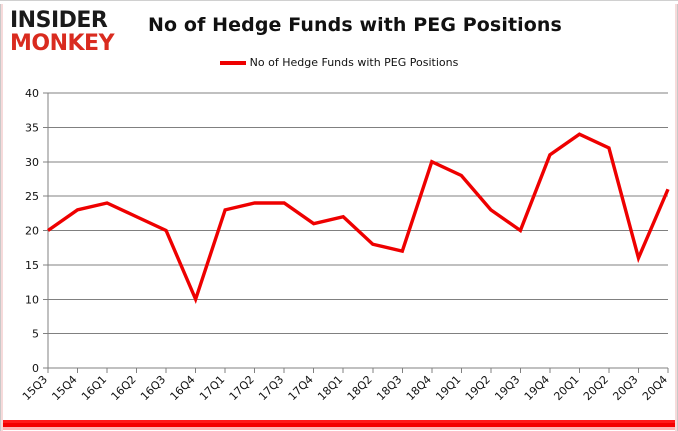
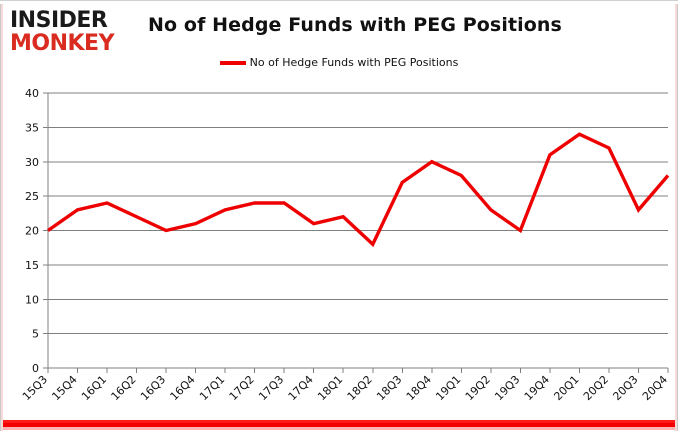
16Q4: 10 -> 21
18Q3: 17 -> 27
20Q3: 16 -> 23
20Q4: 26 -> 28
